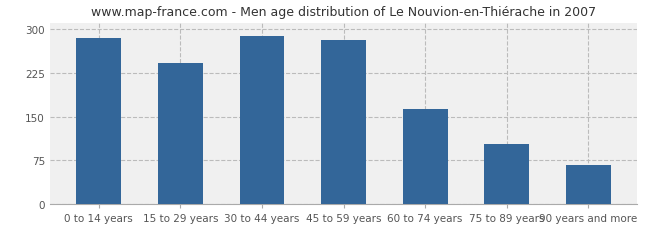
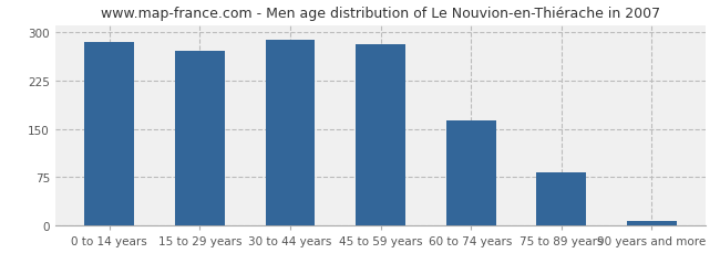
15 to 29 years: 242 -> 270
75 to 89 years: 104 -> 82
90 years and more: 68 -> 8
